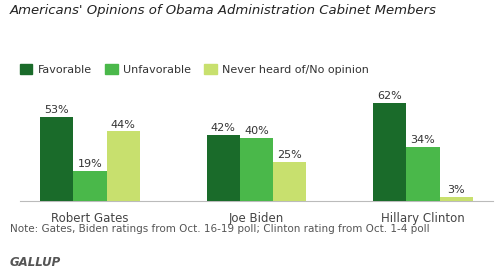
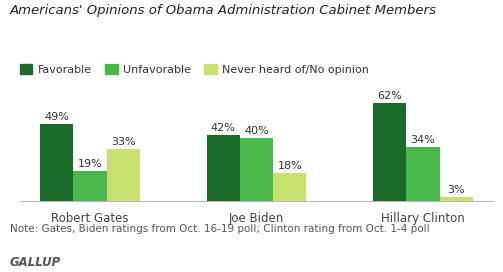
Favorable/Robert Gates: 53% -> 49%
Never heard of/No opinion/Robert Gates: 44% -> 33%
Never heard of/No opinion/Joe Biden: 25% -> 18%
